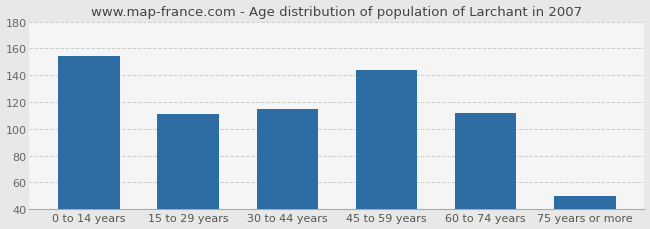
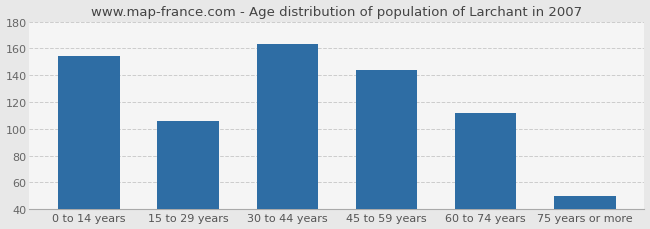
15 to 29 years: 111 -> 106
30 to 44 years: 115 -> 163
